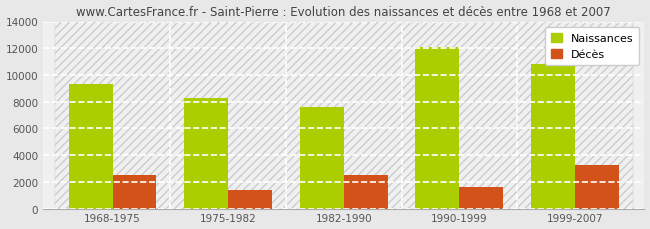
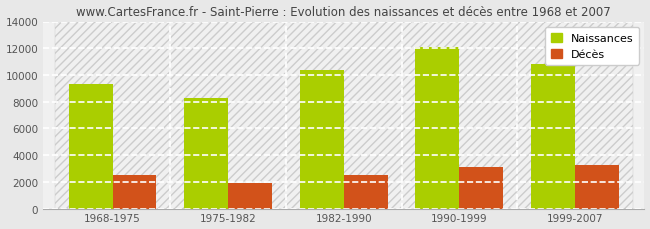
Décès/1975-1982: 1400 -> 1900
Naissances/1982-1990: 7600 -> 10400
Décès/1990-1999: 1600 -> 3100
